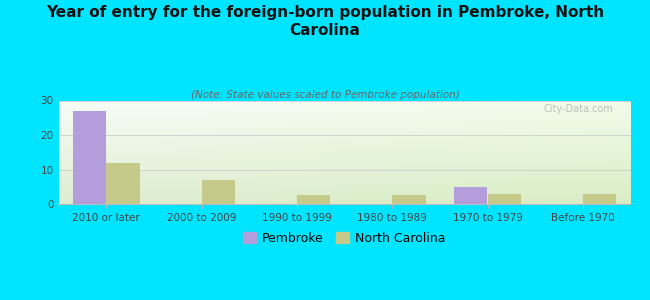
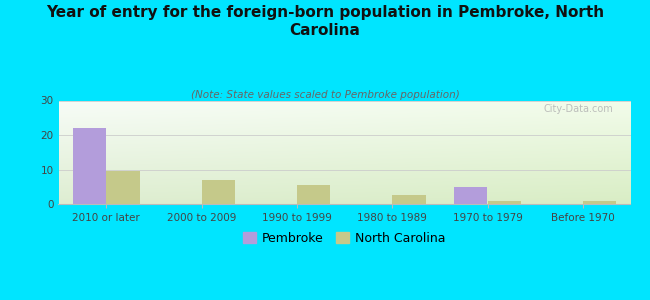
Pembroke/2010 or later: 27 -> 22
North Carolina/2010 or later: 12.0 -> 9.5
North Carolina/1990 to 1999: 2.5 -> 5.5
North Carolina/1970 to 1979: 3.0 -> 1.0
North Carolina/Before 1970: 3.0 -> 1.0
